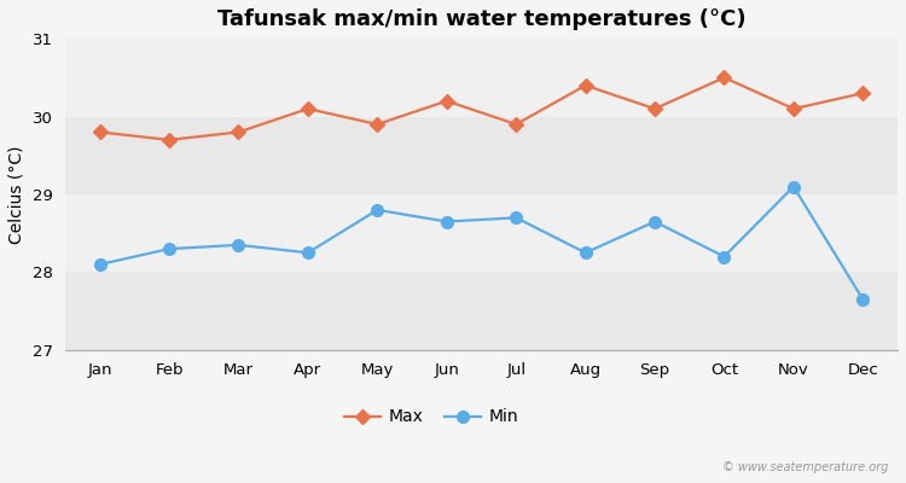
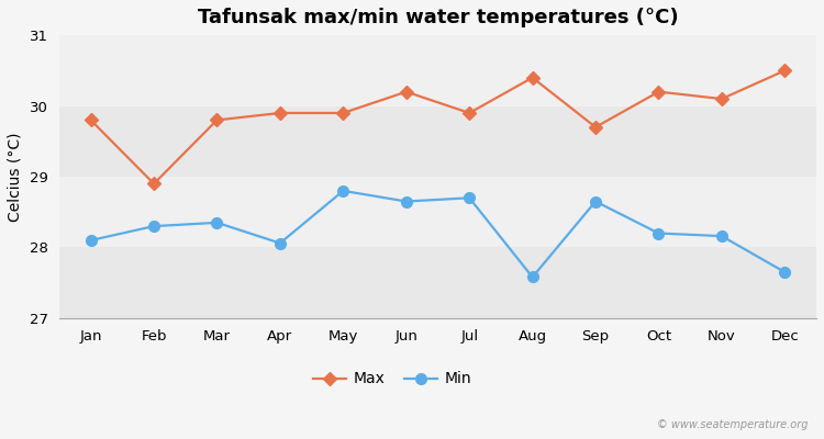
Max/Feb: 29.7 -> 28.9
Max/Apr: 30.1 -> 29.9
Min/Apr: 28.25 -> 28.06
Min/Aug: 28.25 -> 27.58
Max/Sep: 30.1 -> 29.7
Max/Oct: 30.5 -> 30.2
Min/Nov: 29.10 -> 28.16
Max/Dec: 30.3 -> 30.5
